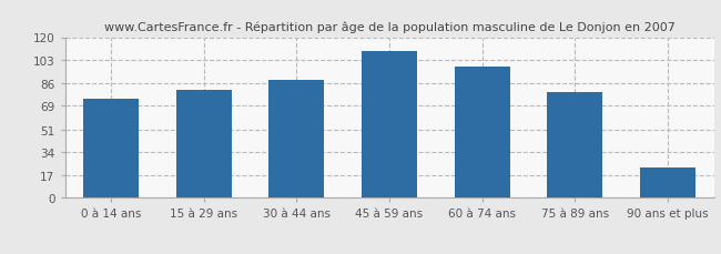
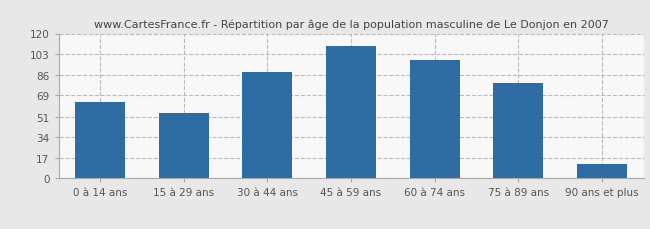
0 à 14 ans: 74 -> 63
15 à 29 ans: 81 -> 54
90 ans et plus: 23 -> 12
